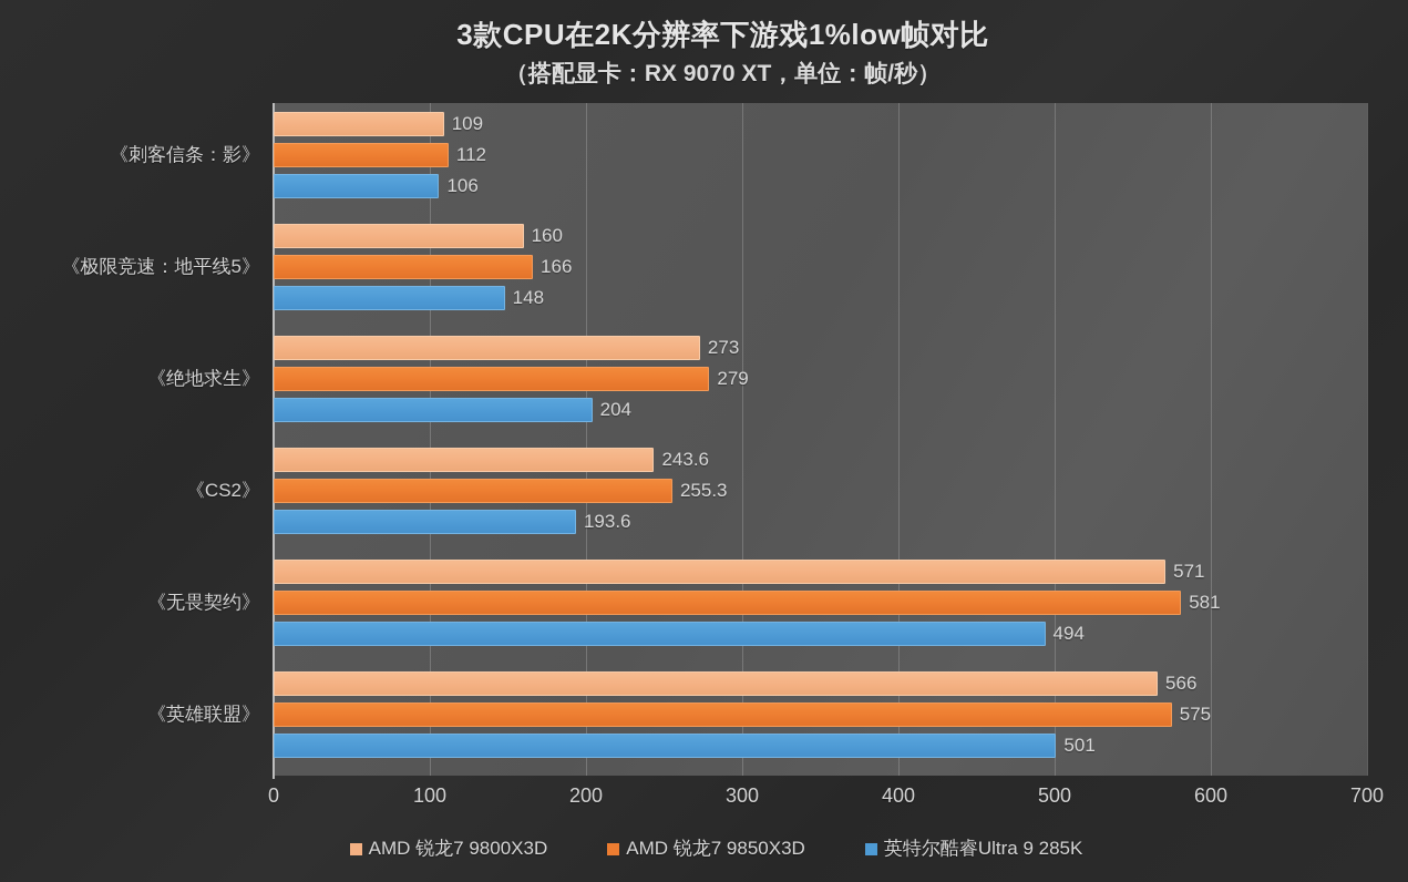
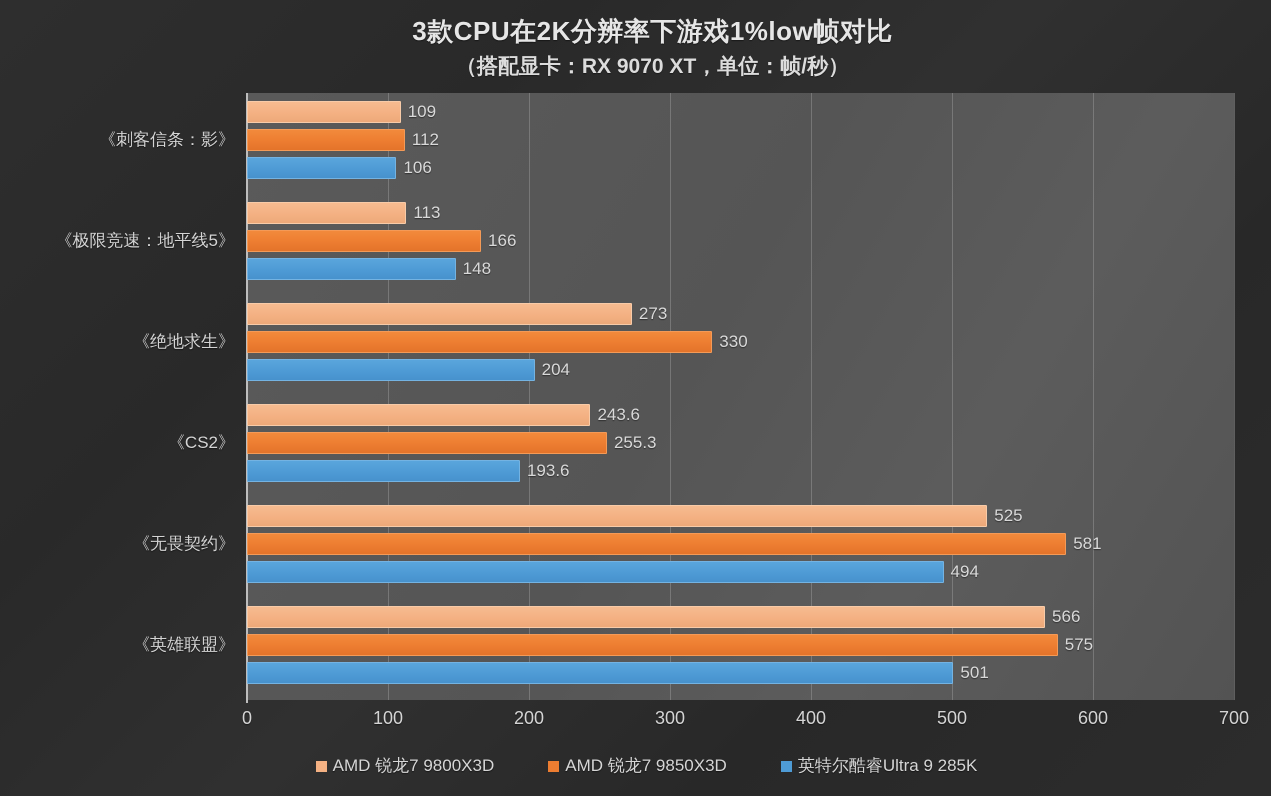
AMD 锐龙7 9800X3D/《极限竞速：地平线5》: 160 -> 113
AMD 锐龙7 9850X3D/《绝地求生》: 279 -> 330
AMD 锐龙7 9800X3D/《无畏契约》: 571 -> 525
